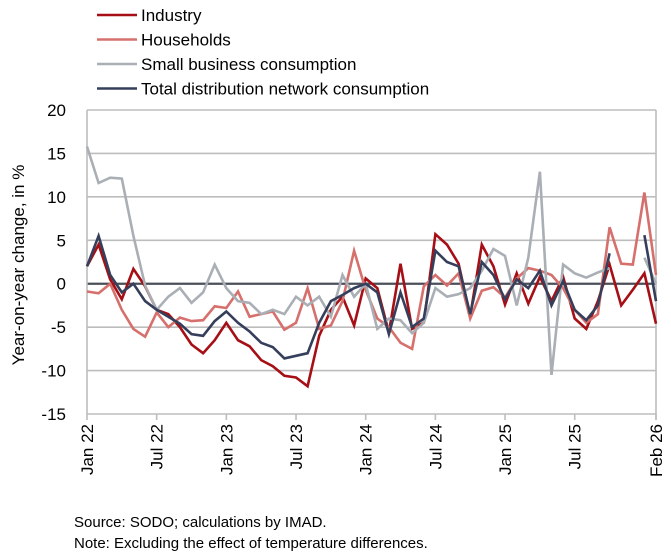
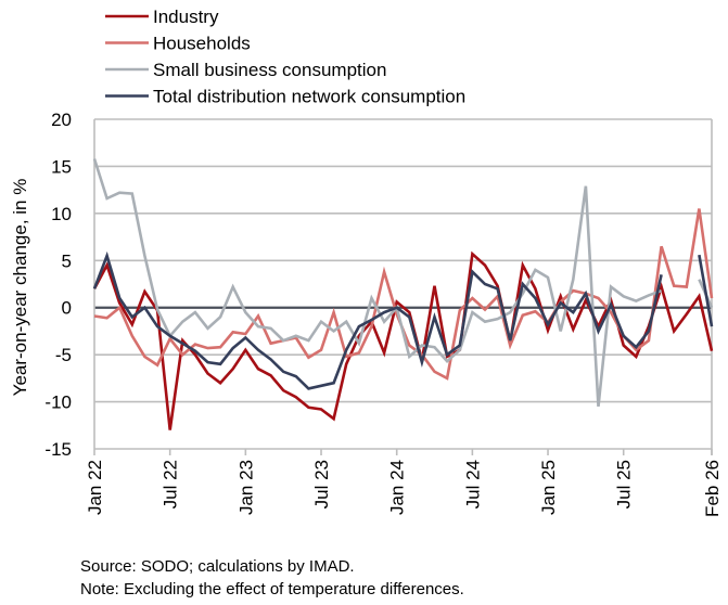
Industry/Jul 22: -3 -> -13
